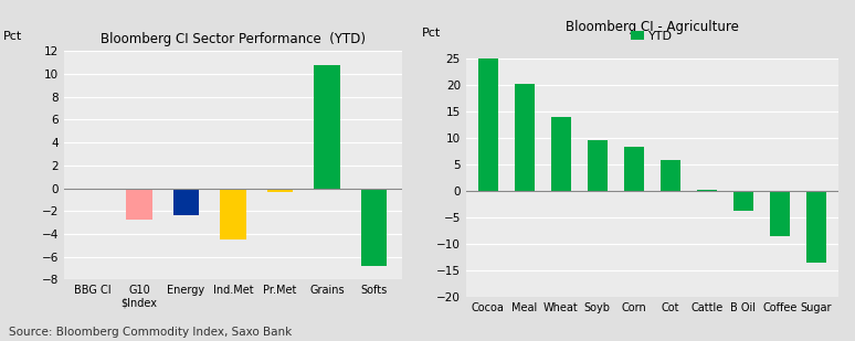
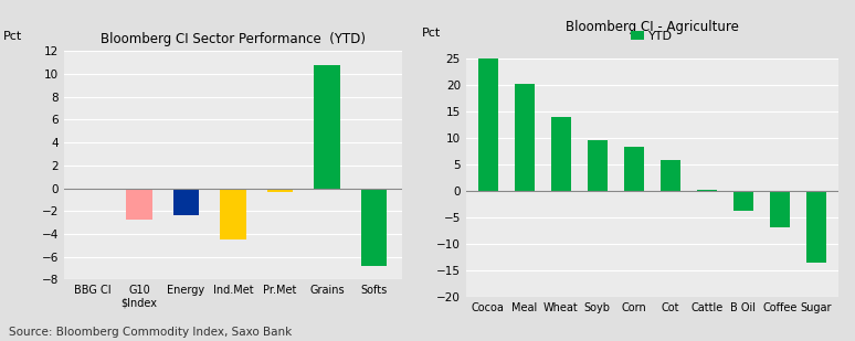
Bloomberg CI - Agriculture/Coffee: -8.5 -> -7.0
